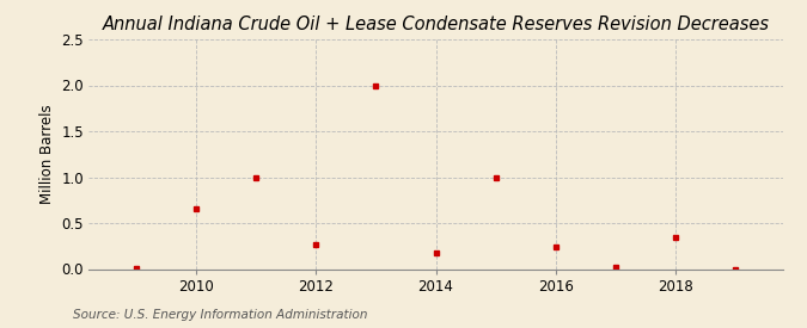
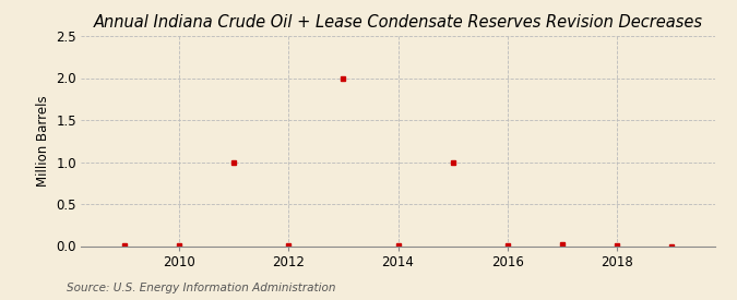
2010: 0.66 -> 0.01
2012: 0.26 -> 0.01
2014: 0.18 -> 0.01
2016: 0.24 -> 0.01
2018: 0.34 -> 0.01
